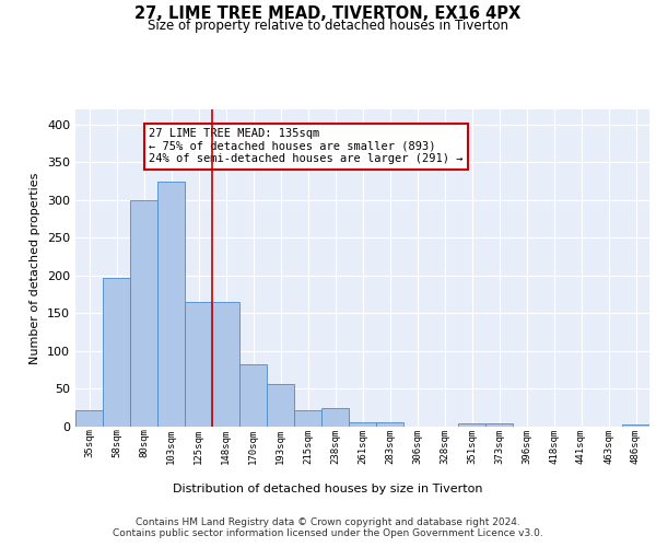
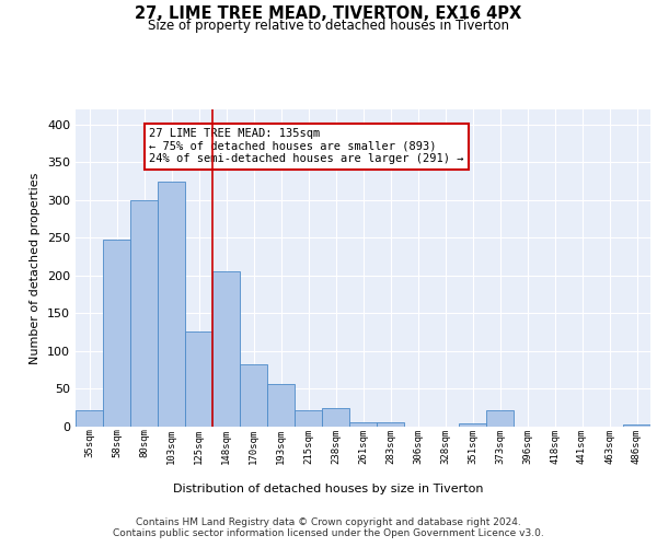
58sqm: 197 -> 248
125sqm: 165 -> 126
148sqm: 165 -> 206
373sqm: 4 -> 22
